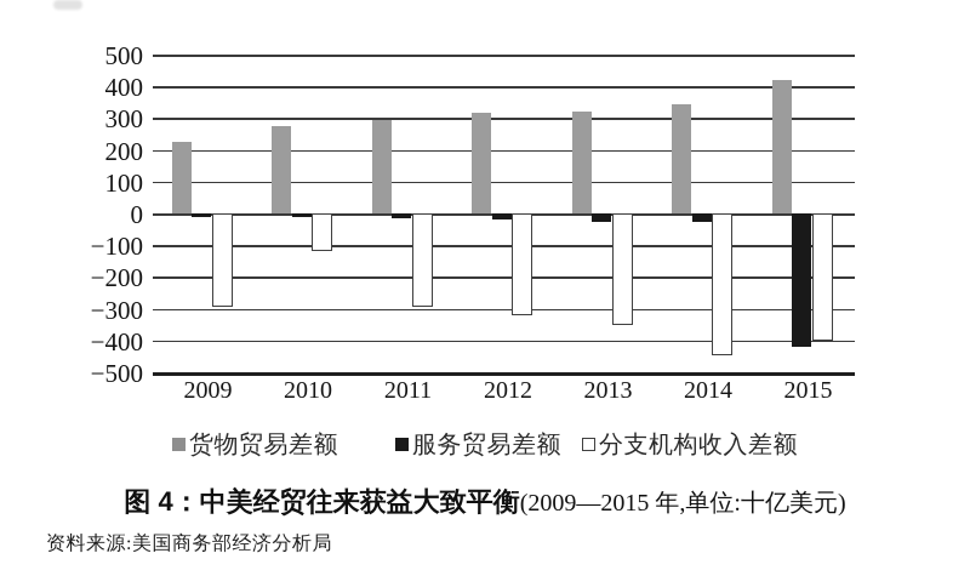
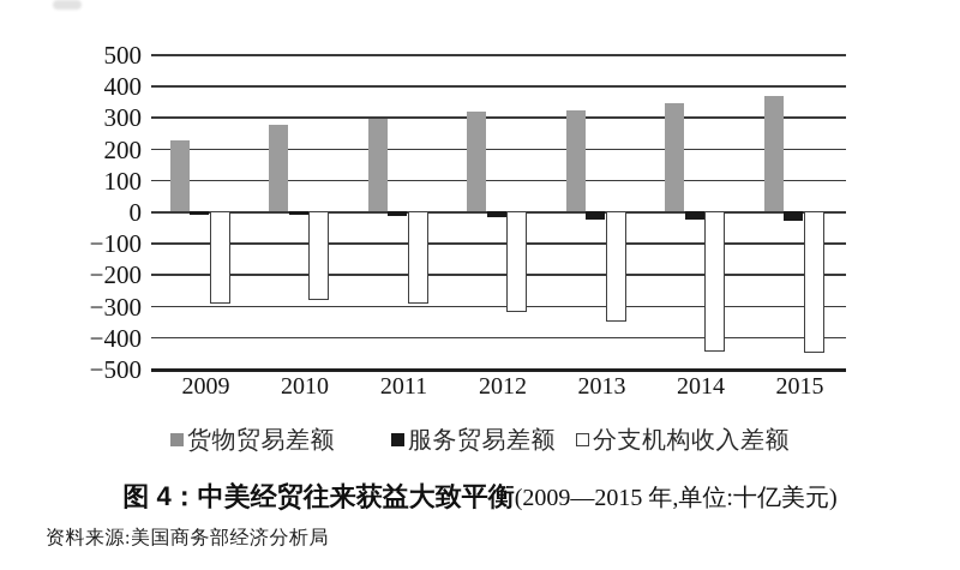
分支机构收入差额/2010: -120 -> -280
货物贸易差额/2015: 420 -> 370
服务贸易差额/2015: -420 -> -30
分支机构收入差额/2015: -400 -> -450
